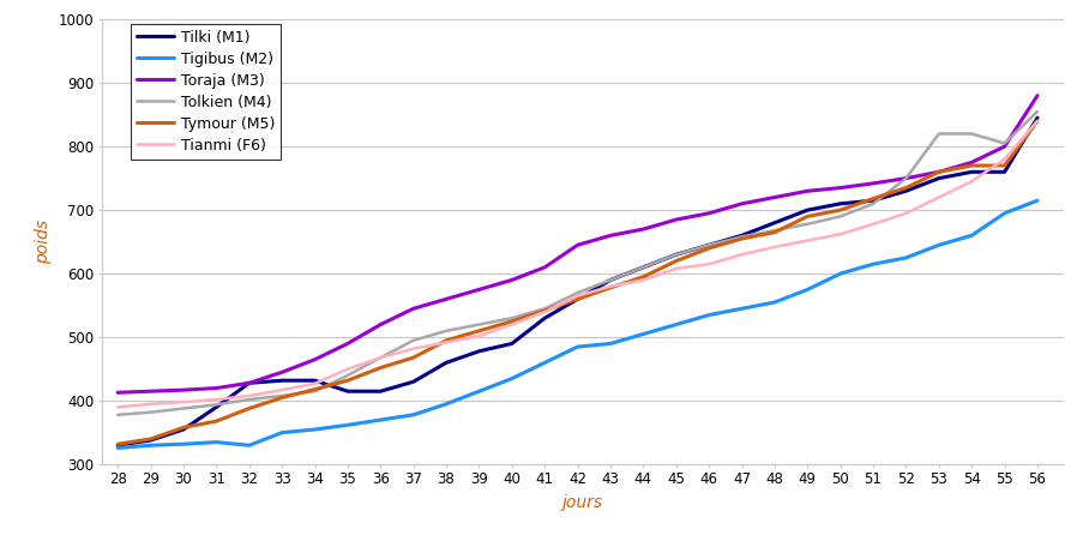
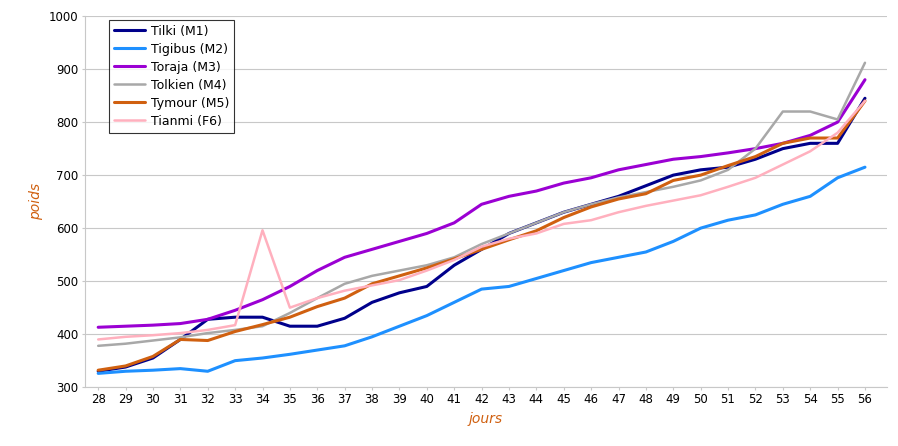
Tymour (M5)/31: 368 -> 390
Tianmi (F6)/34: 427 -> 596
Tolkien (M4)/56: 855 -> 912
